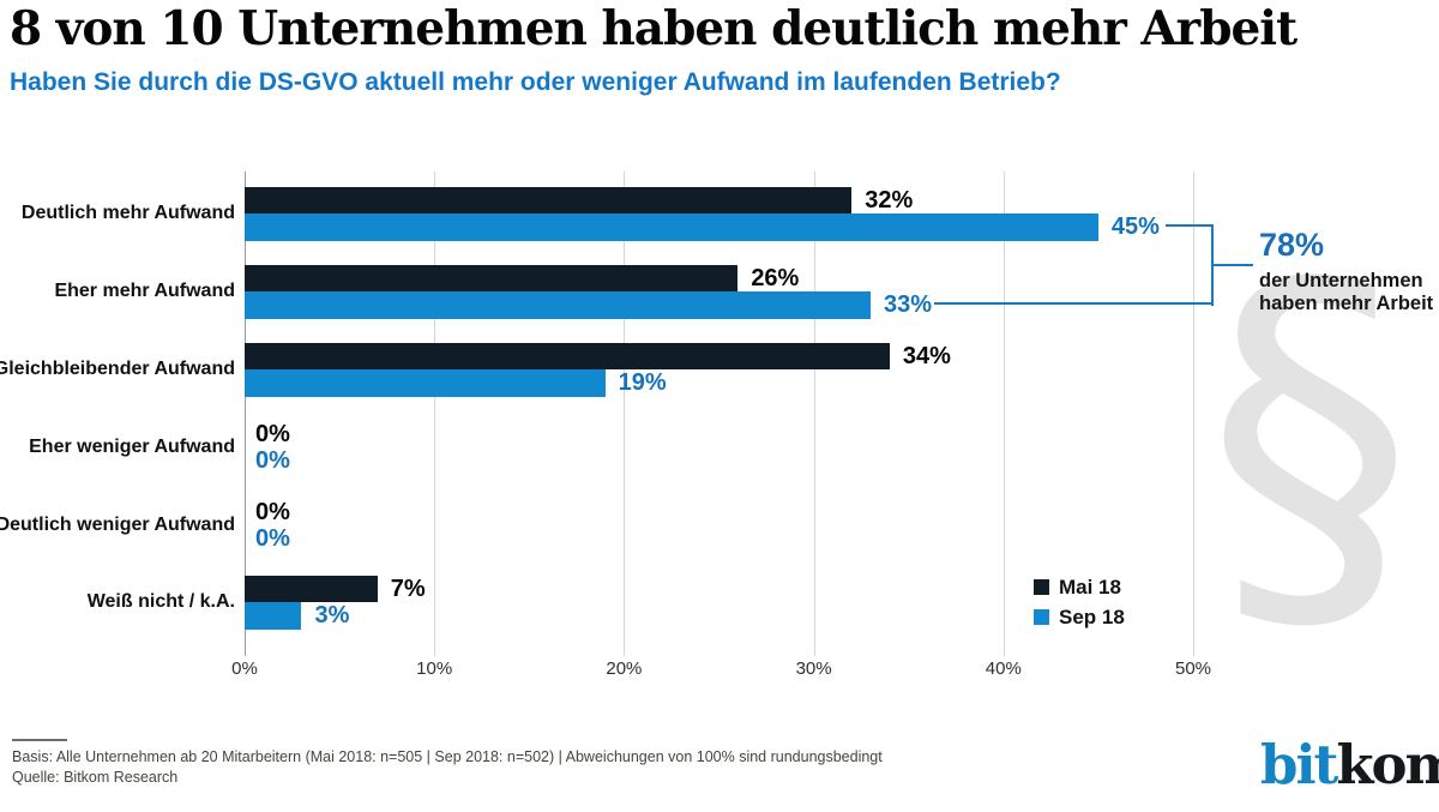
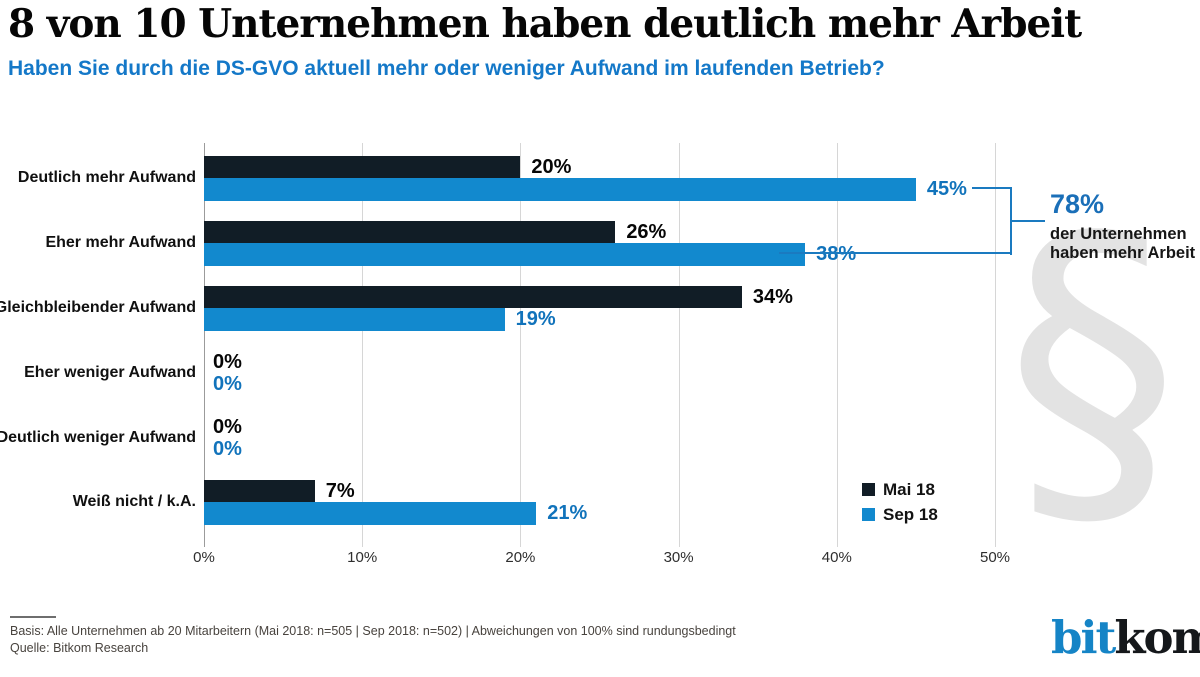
Mai 18/Deutlich mehr Aufwand: 32% -> 20%
Sep 18/Eher mehr Aufwand: 33% -> 38%
Sep 18/Weiß nicht / k.A.: 3% -> 21%
